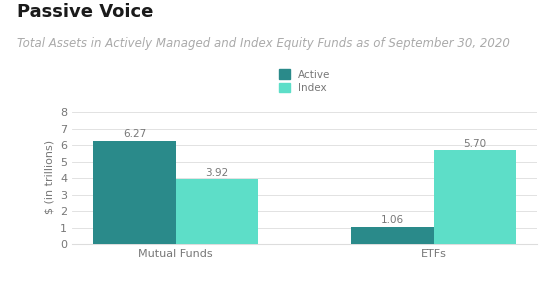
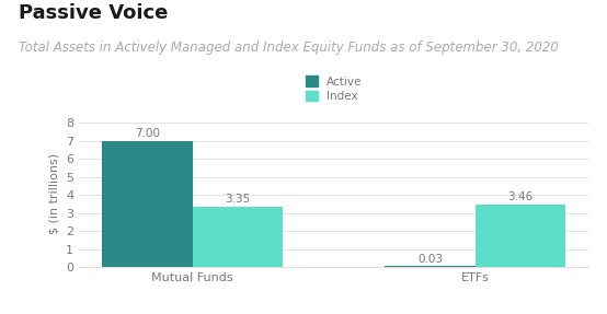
Active/Mutual Funds: 6.27 -> 7.00
Index/Mutual Funds: 3.92 -> 3.35
Active/ETFs: 1.06 -> 0.03
Index/ETFs: 5.70 -> 3.46
